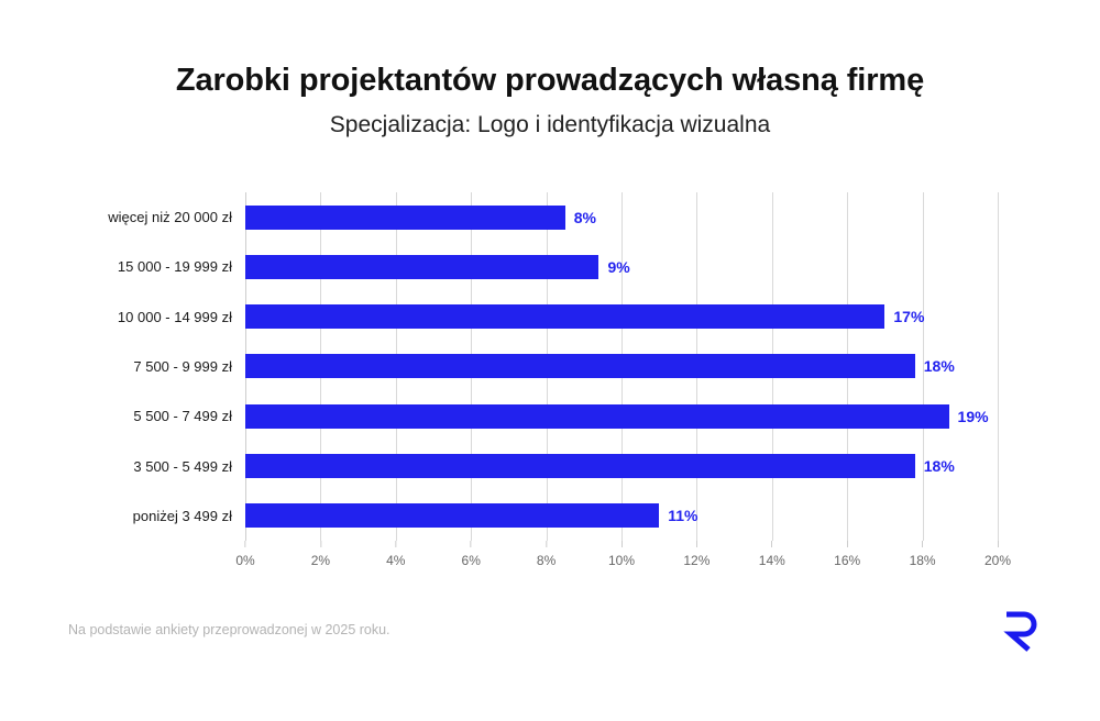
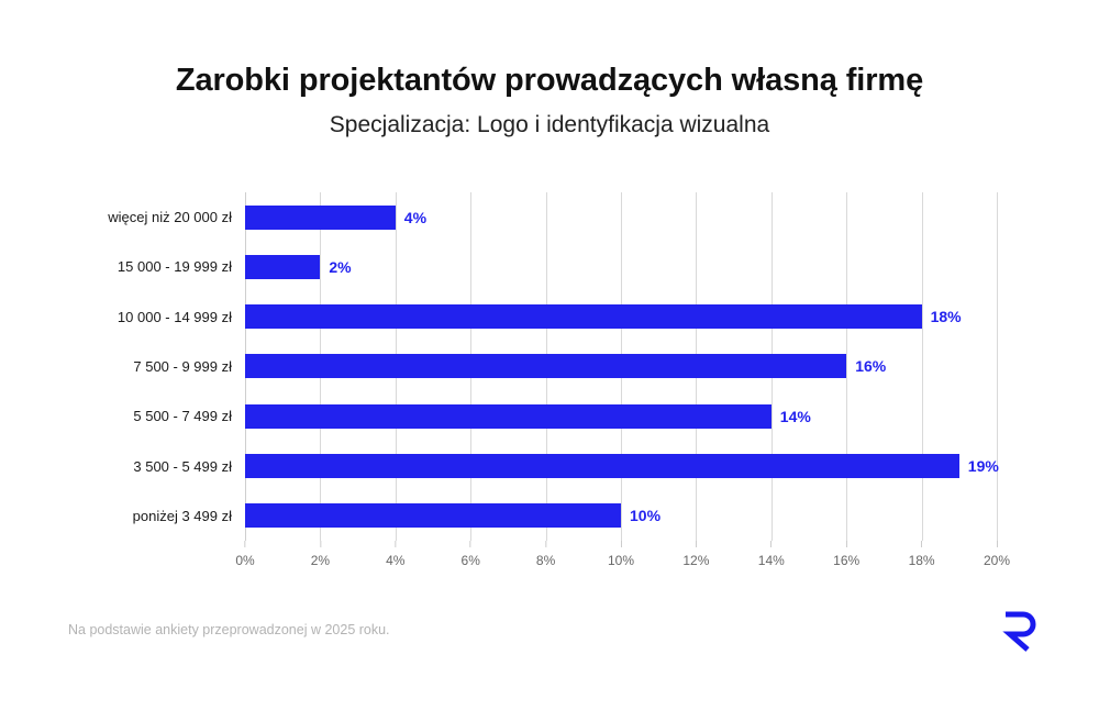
więcej niż 20 000 zł: 8% -> 4%
15 000 - 19 999 zł: 9% -> 2%
10 000 - 14 999 zł: 17% -> 18%
7 500 - 9 999 zł: 18% -> 16%
5 500 - 7 499 zł: 19% -> 14%
3 500 - 5 499 zł: 18% -> 19%
poniżej 3 499 zł: 11% -> 10%
